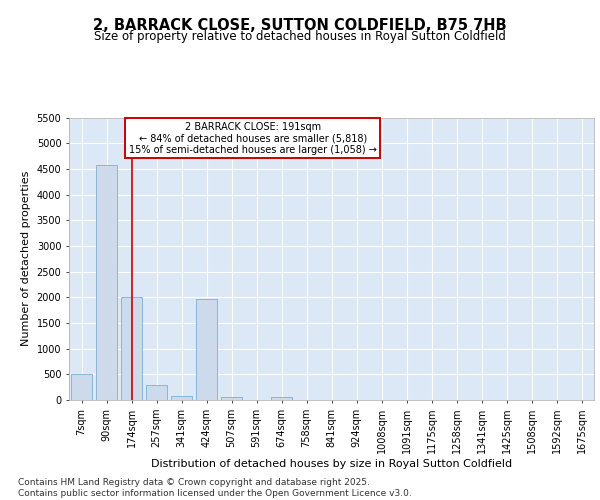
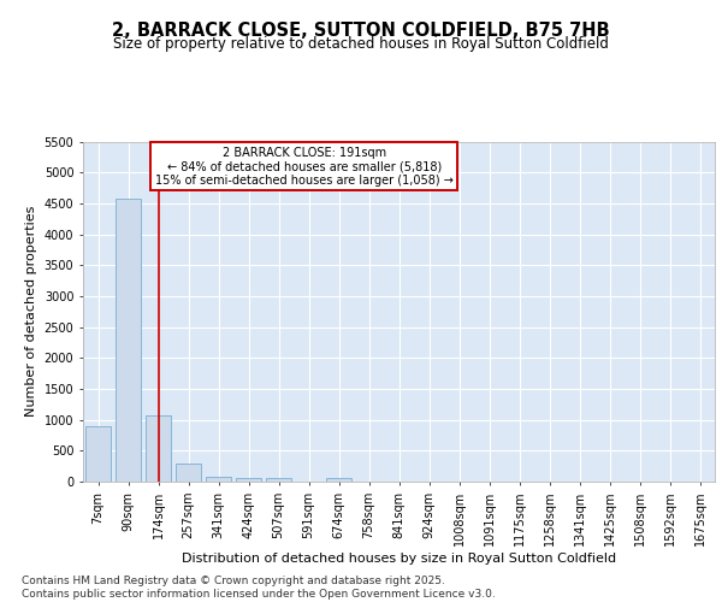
7sqm: 500 -> 900
174sqm: 2000 -> 1080
424sqm: 1960 -> 60
